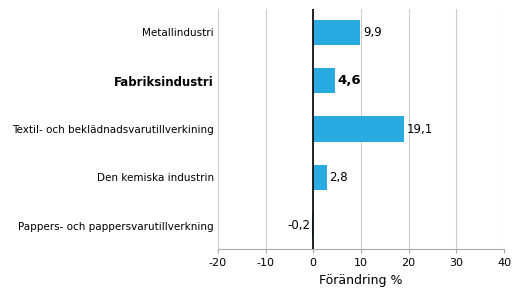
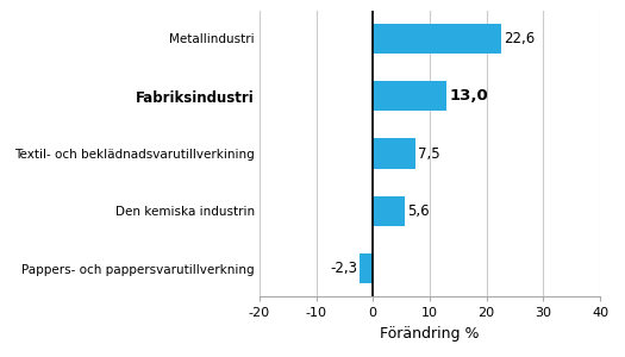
Metallindustri: 9,9 -> 22,6
Fabriksindustri: 4,6 -> 13,0
Textil- och beklädnadsvarutillverkining: 19,1 -> 7,5
Den kemiska industrin: 2,8 -> 5,6
Pappers- och pappersvarutillverkning: -0,2 -> -2,3
